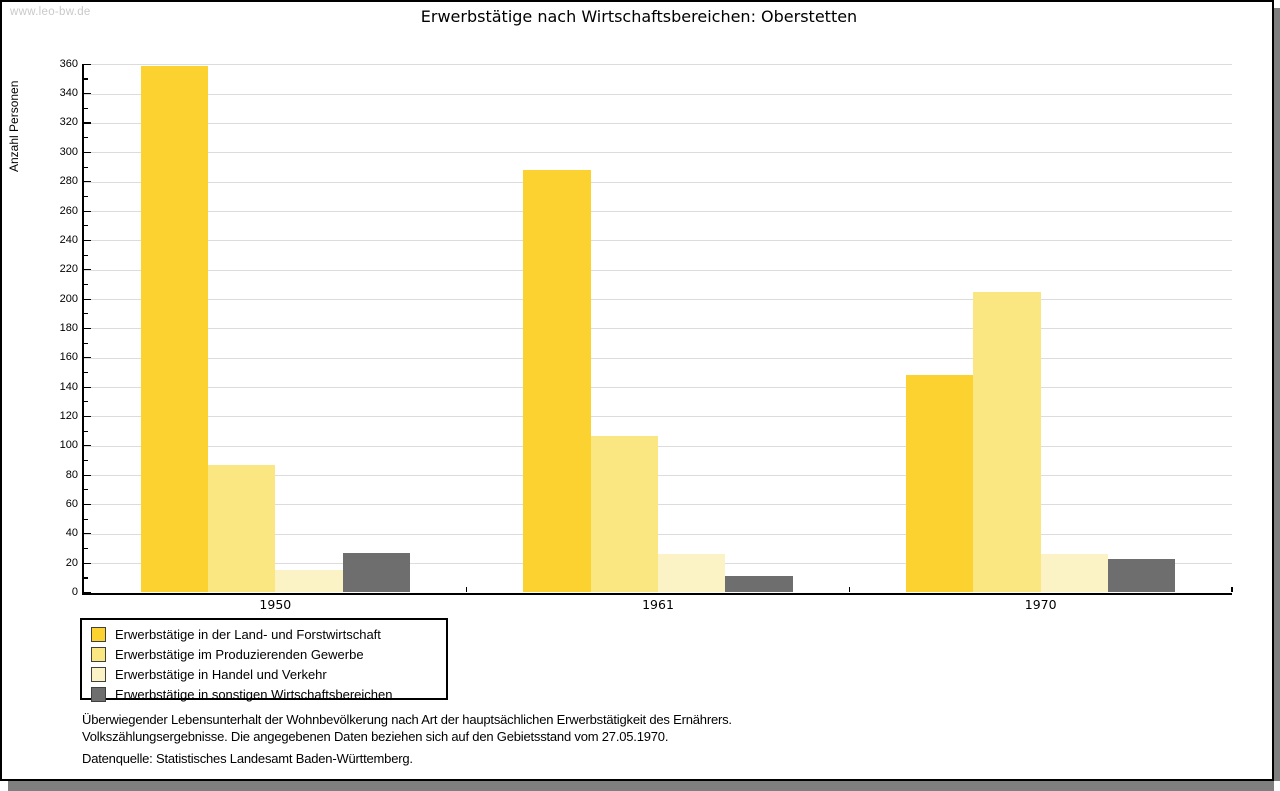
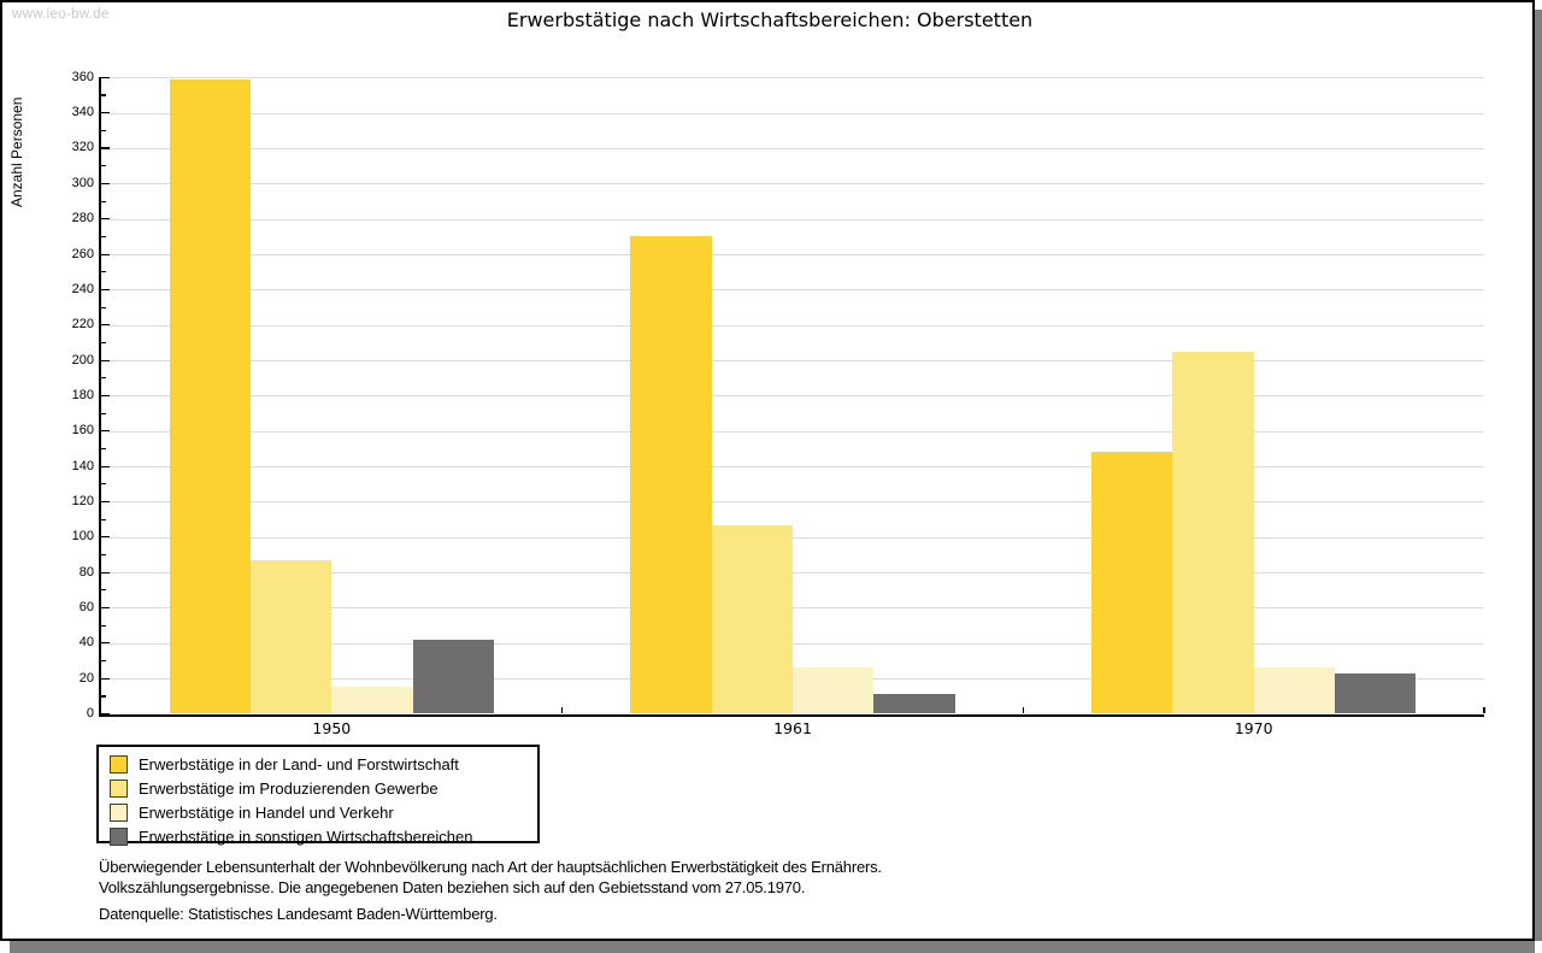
Erwerbstätige in sonstigen Wirtschaftsbereichen/1950: 27 -> 42
Erwerbstätige in der Land- und Forstwirtschaft/1961: 288 -> 270
